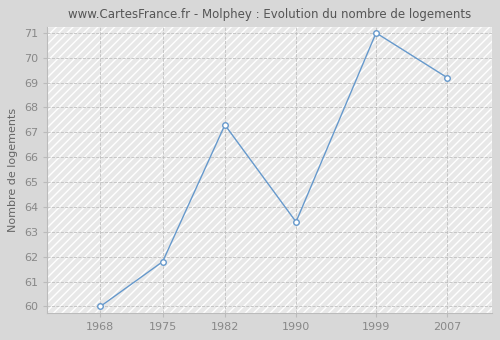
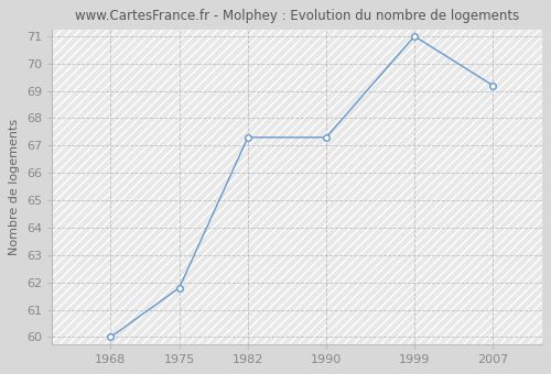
1990: 63.4 -> 67.3
